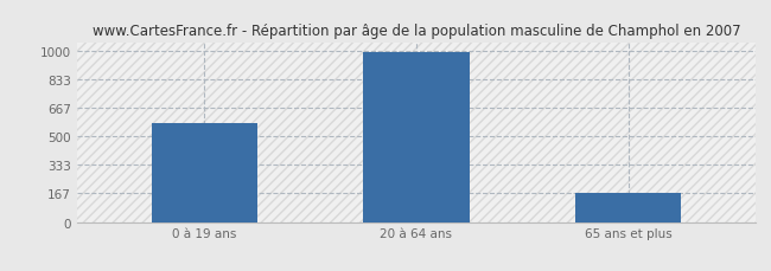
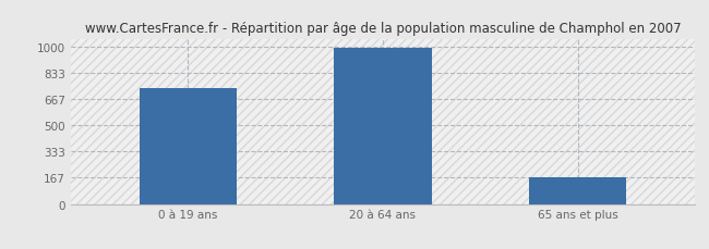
0 à 19 ans: 580 -> 740
